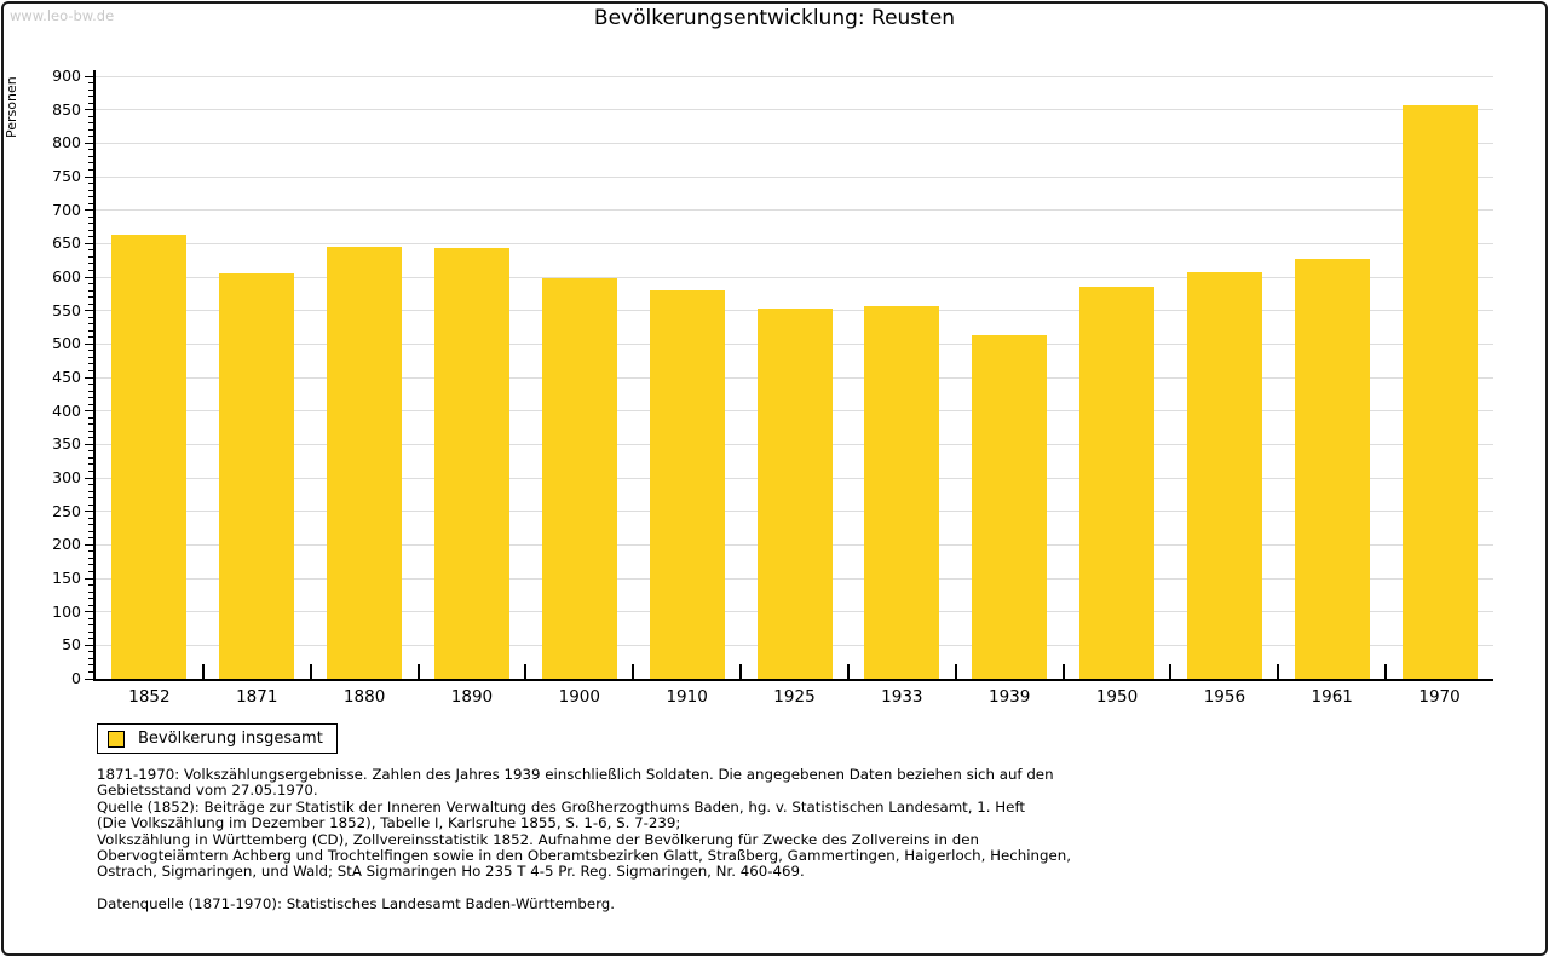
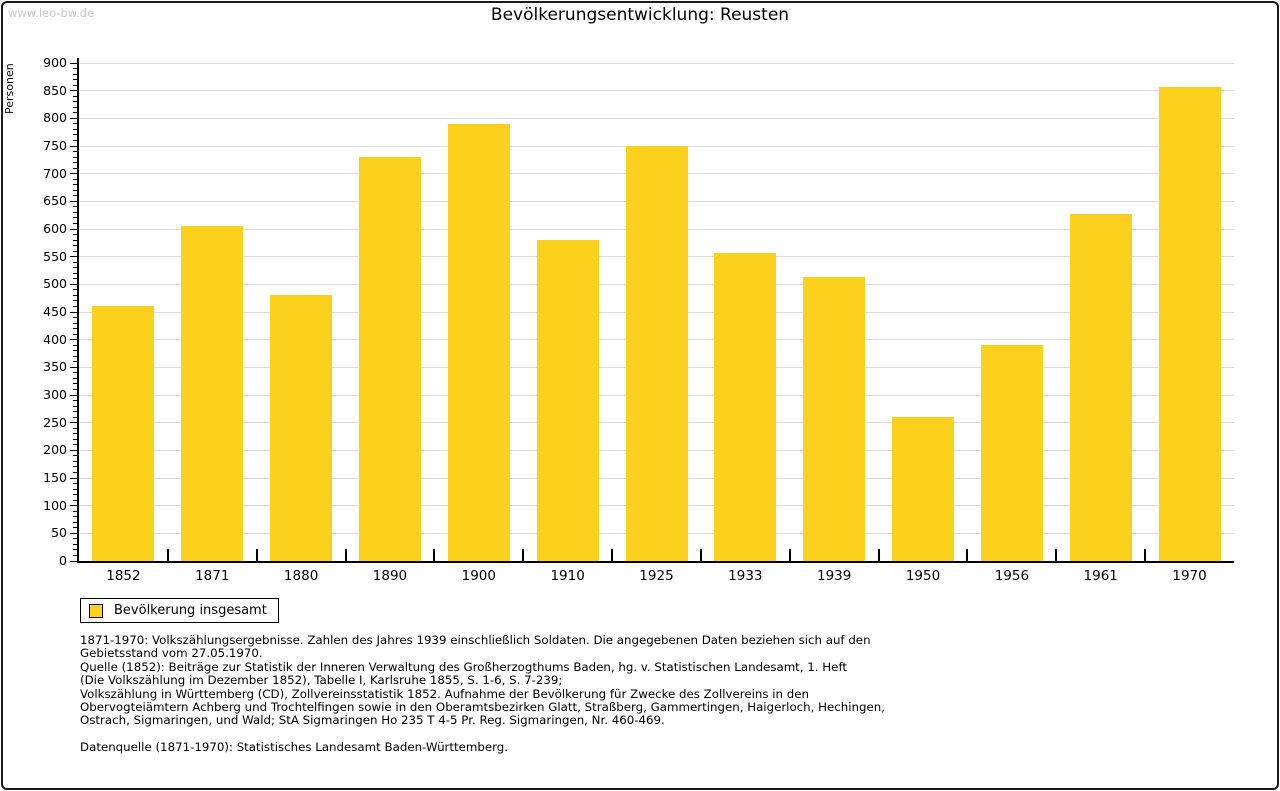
1852: 660 -> 460
1880: 640 -> 480
1890: 640 -> 730
1900: 600 -> 790
1925: 550 -> 750
1950: 590 -> 260
1956: 610 -> 390
